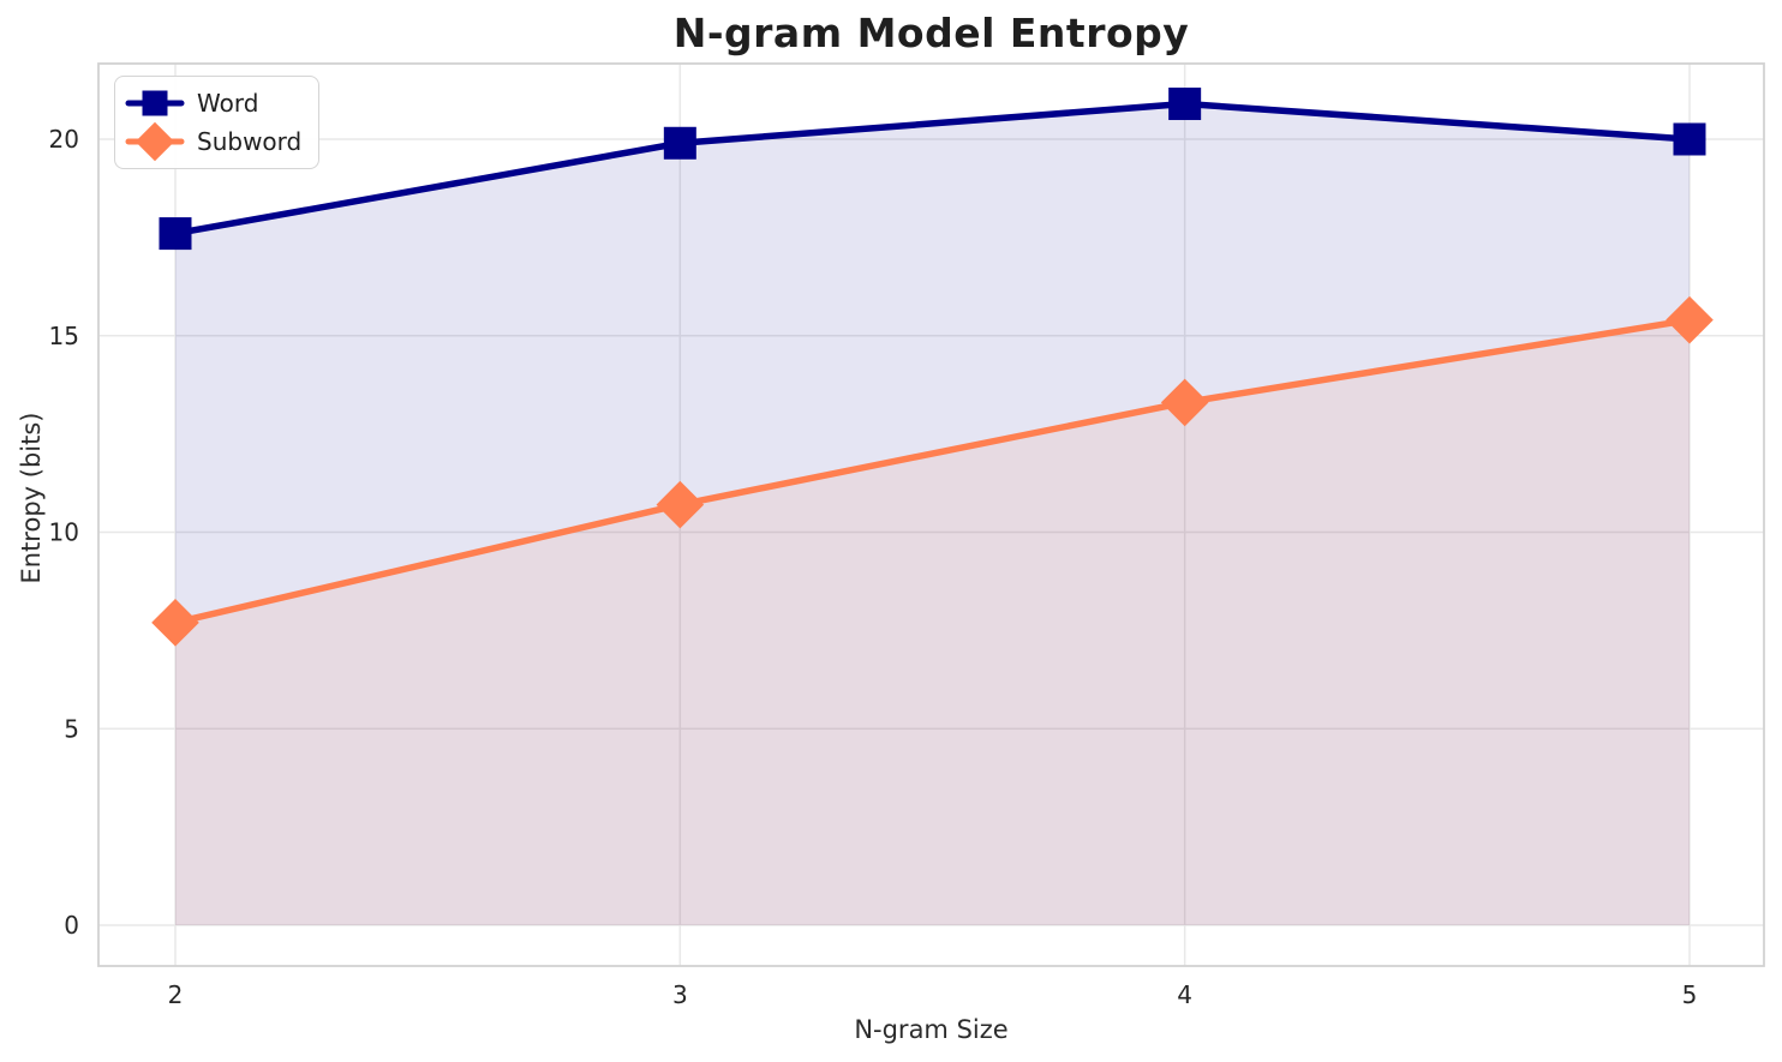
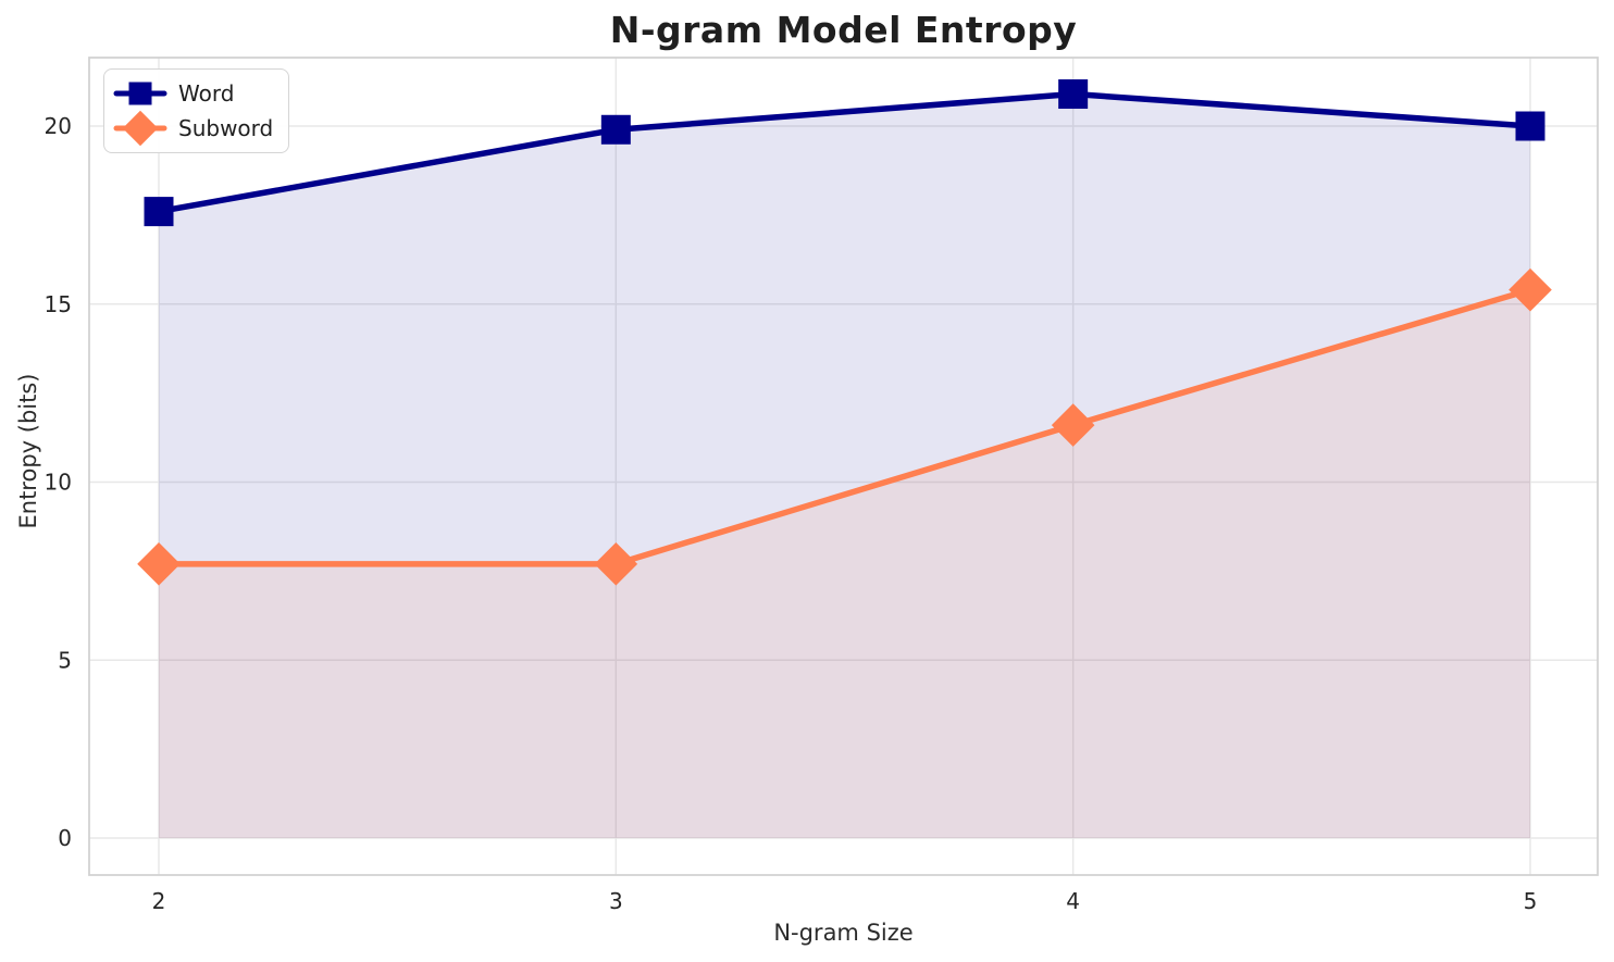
Subword/3: 10.7 -> 7.7
Subword/4: 13.3 -> 11.6
